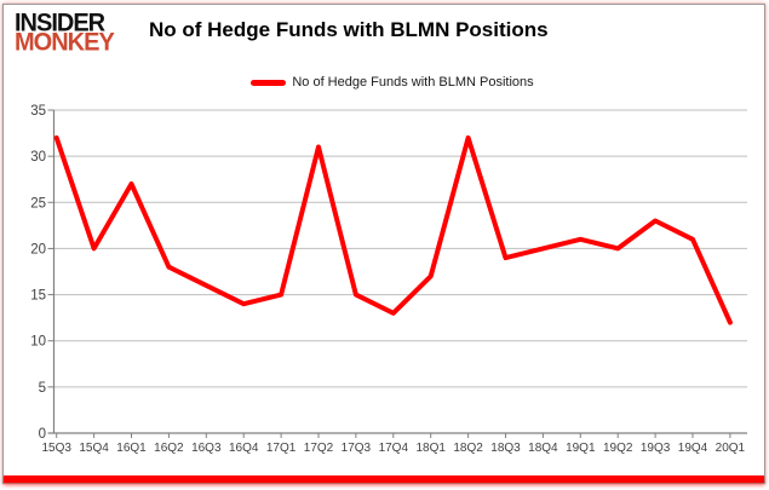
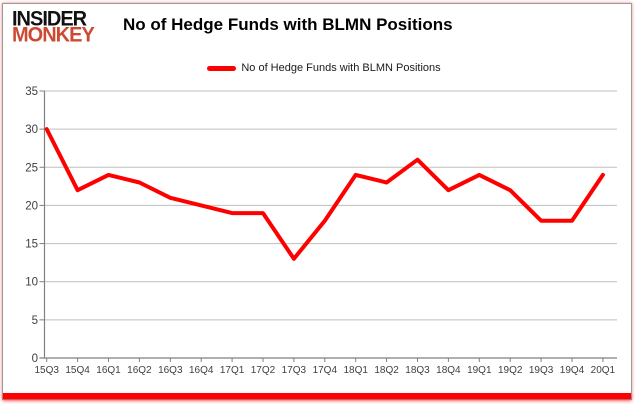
15Q3: 32 -> 30
15Q4: 20 -> 22
16Q1: 27 -> 24
16Q2: 18 -> 23
16Q3: 16 -> 21
16Q4: 14 -> 20
17Q1: 15 -> 19
17Q2: 31 -> 19
17Q3: 15 -> 13
17Q4: 13 -> 18
18Q1: 17 -> 24
18Q2: 32 -> 23
18Q3: 19 -> 26
18Q4: 20 -> 22
19Q1: 21 -> 24
19Q2: 20 -> 22
19Q3: 23 -> 18
19Q4: 21 -> 18
20Q1: 12 -> 24
